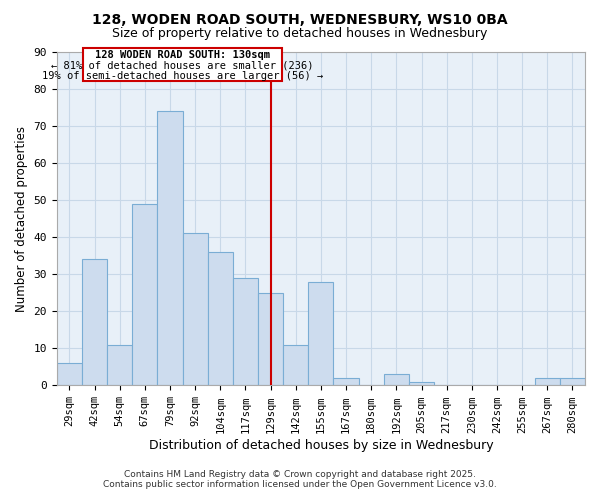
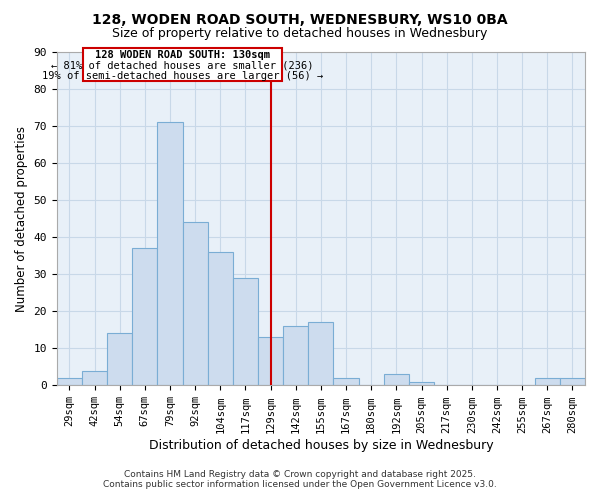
29sqm: 6 -> 2
42sqm: 34 -> 4
54sqm: 11 -> 14
67sqm: 49 -> 37
79sqm: 74 -> 71
92sqm: 41 -> 44
129sqm: 25 -> 13
142sqm: 11 -> 16
155sqm: 28 -> 17
